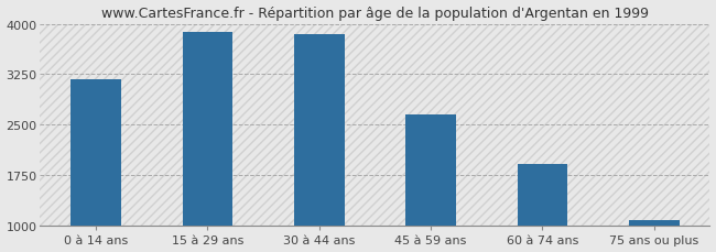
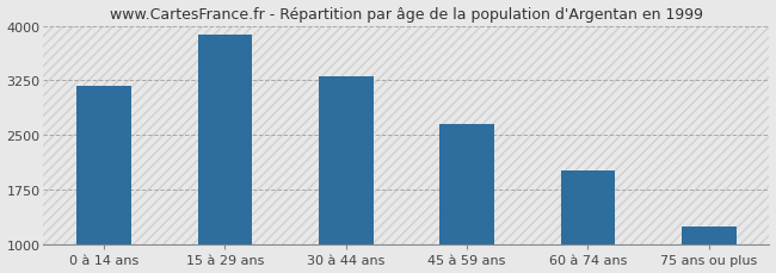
30 à 44 ans: 3840 -> 3300
60 à 74 ans: 1920 -> 2020
75 ans ou plus: 1080 -> 1240
